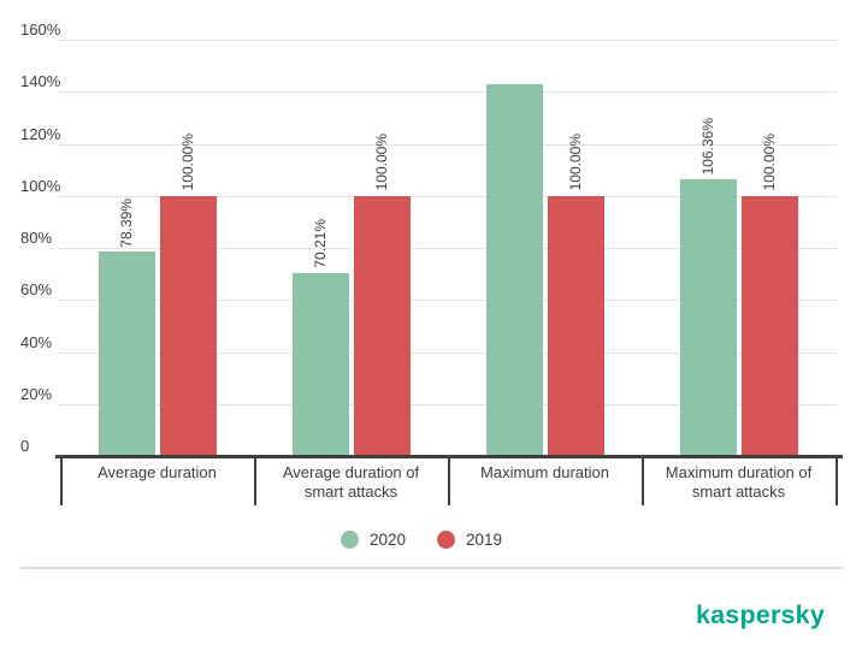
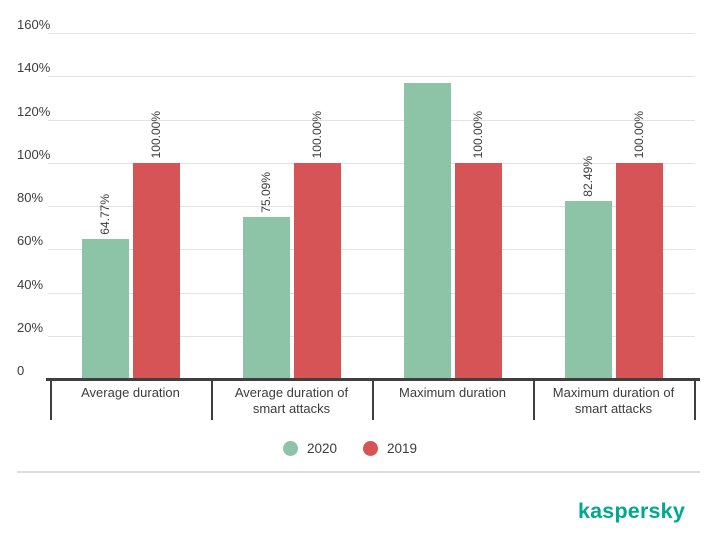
2020/Average duration: 78.39% -> 64.77%
2020/Average duration of smart attacks: 70.21% -> 75.09%
2020/Maximum duration: 143% -> 137%
2020/Maximum duration of smart attacks: 106.36% -> 82.49%
